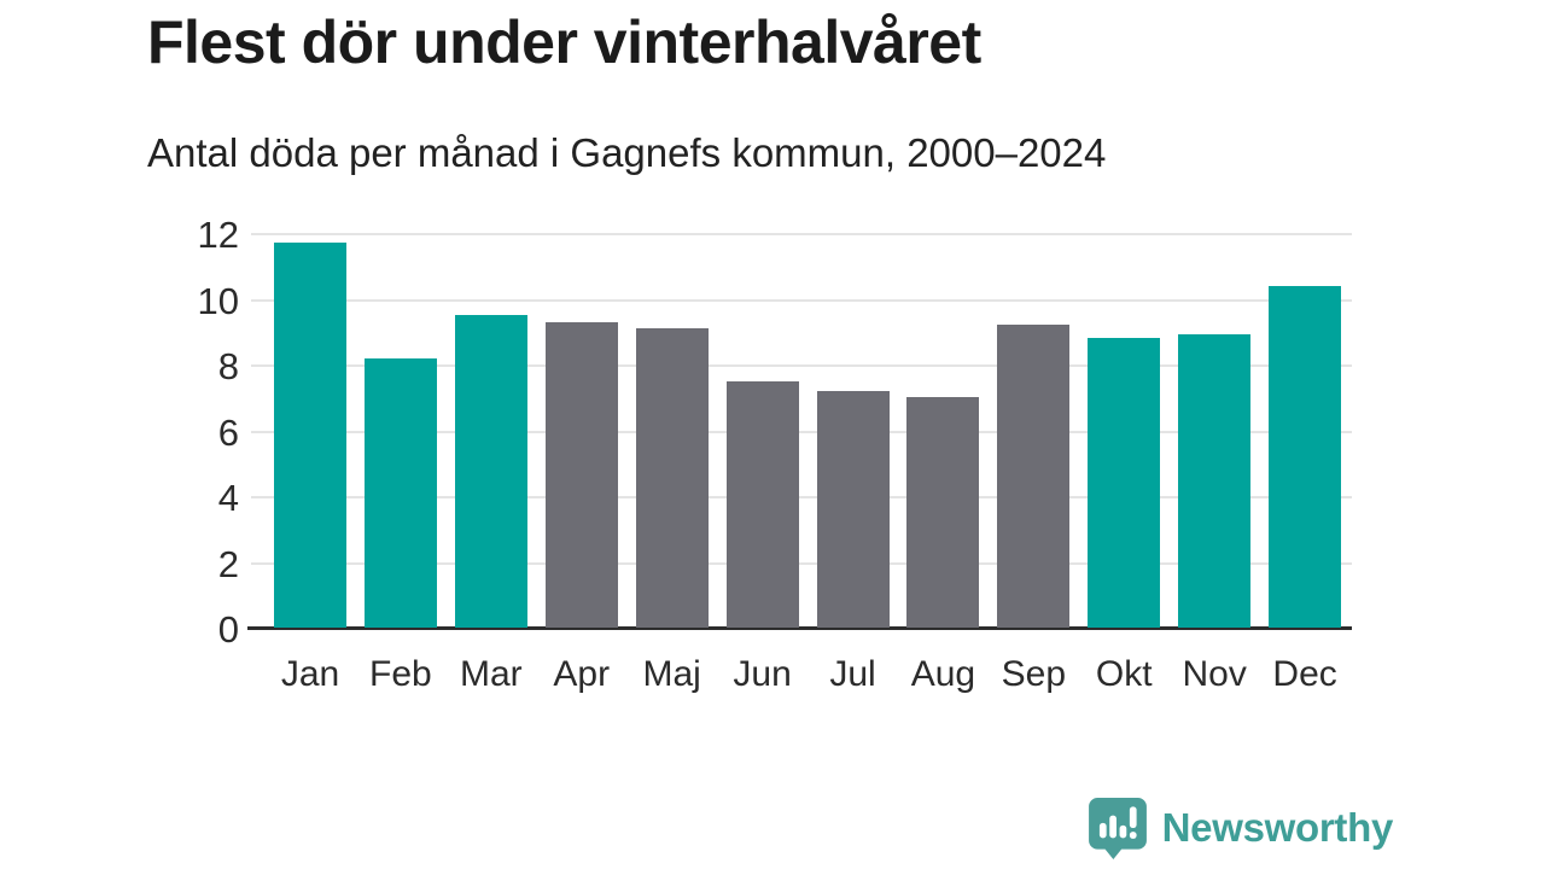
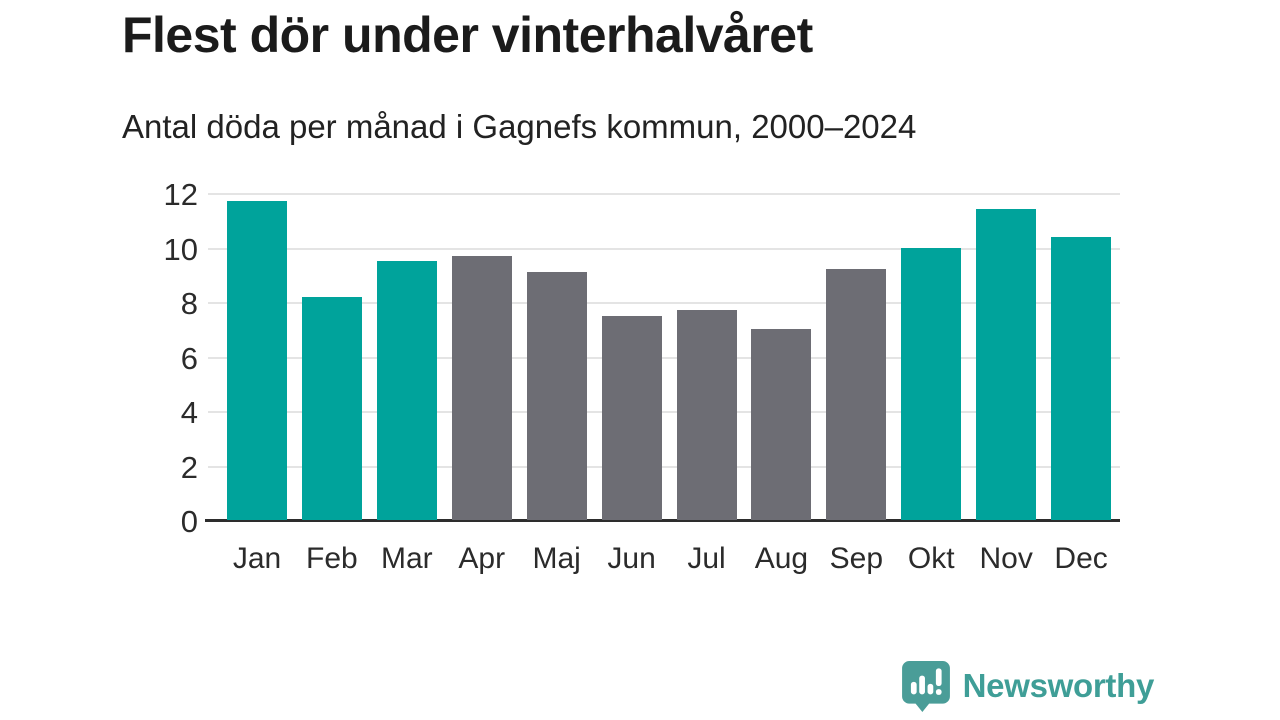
Apr: 9.3 -> 9.7
Jul: 7.2 -> 7.7
Okt: 8.8 -> 10.0
Nov: 8.9 -> 11.4
